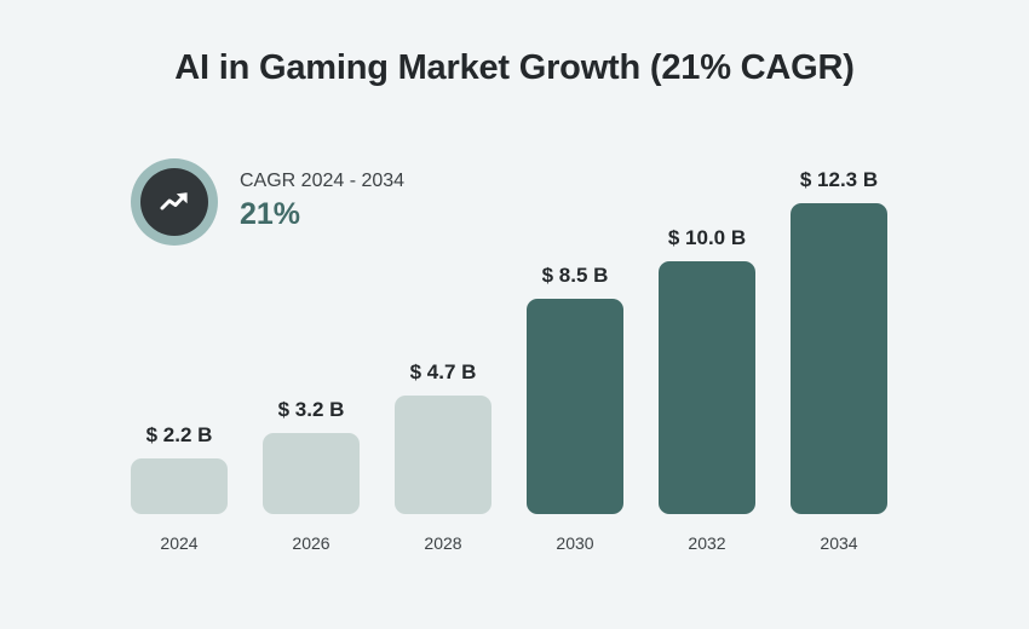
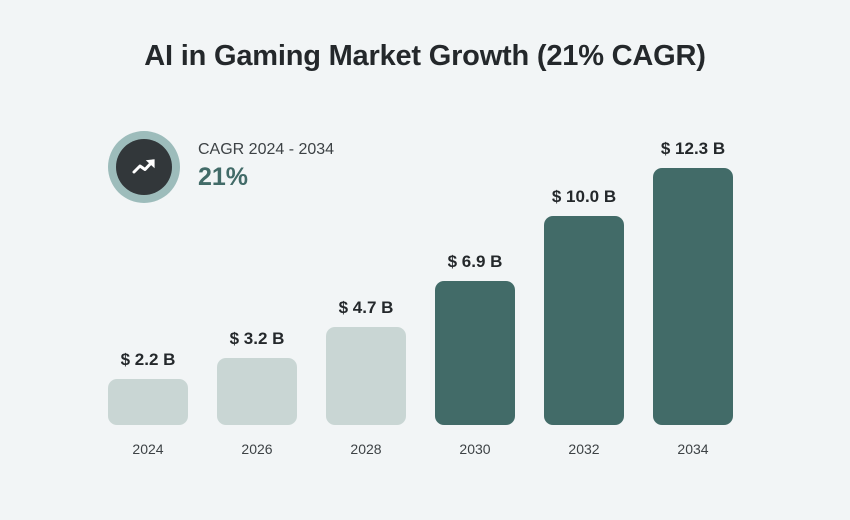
2030: 8.5 -> 6.9
